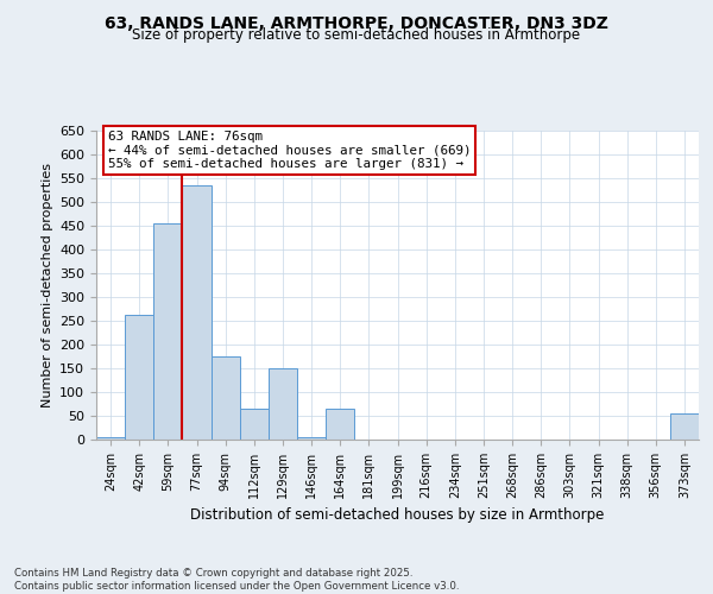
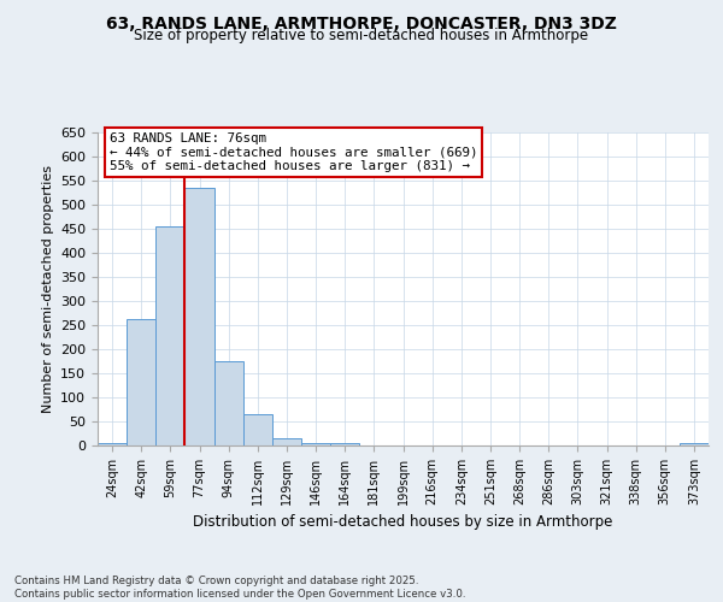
129sqm: 150 -> 15
164sqm: 65 -> 5
373sqm: 55 -> 5
